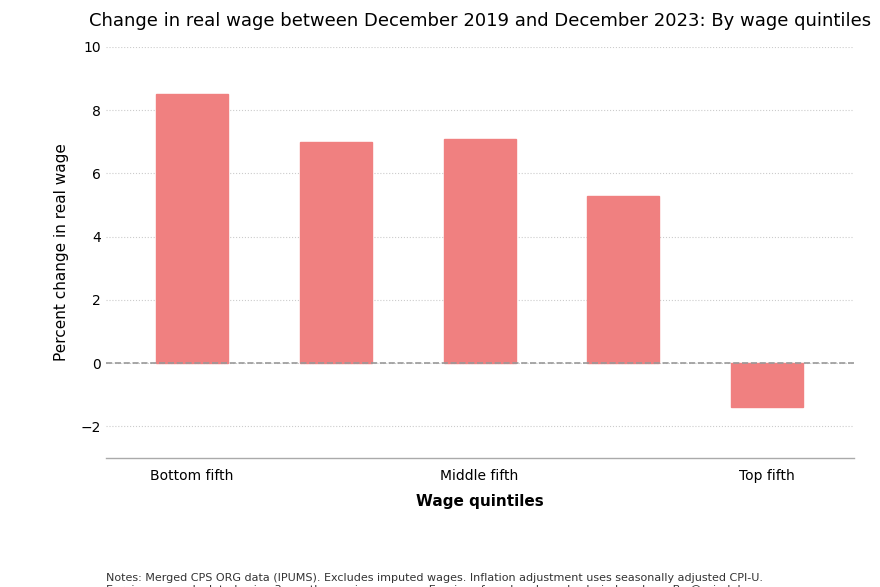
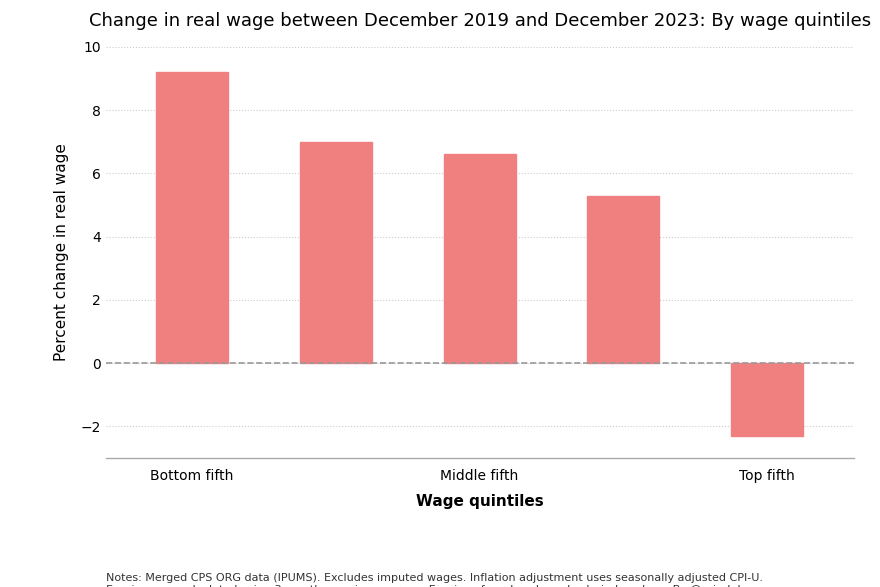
Bottom fifth: 8.5 -> 9.2
Middle fifth: 7.1 -> 6.6
Top fifth: -1.4 -> -2.3
